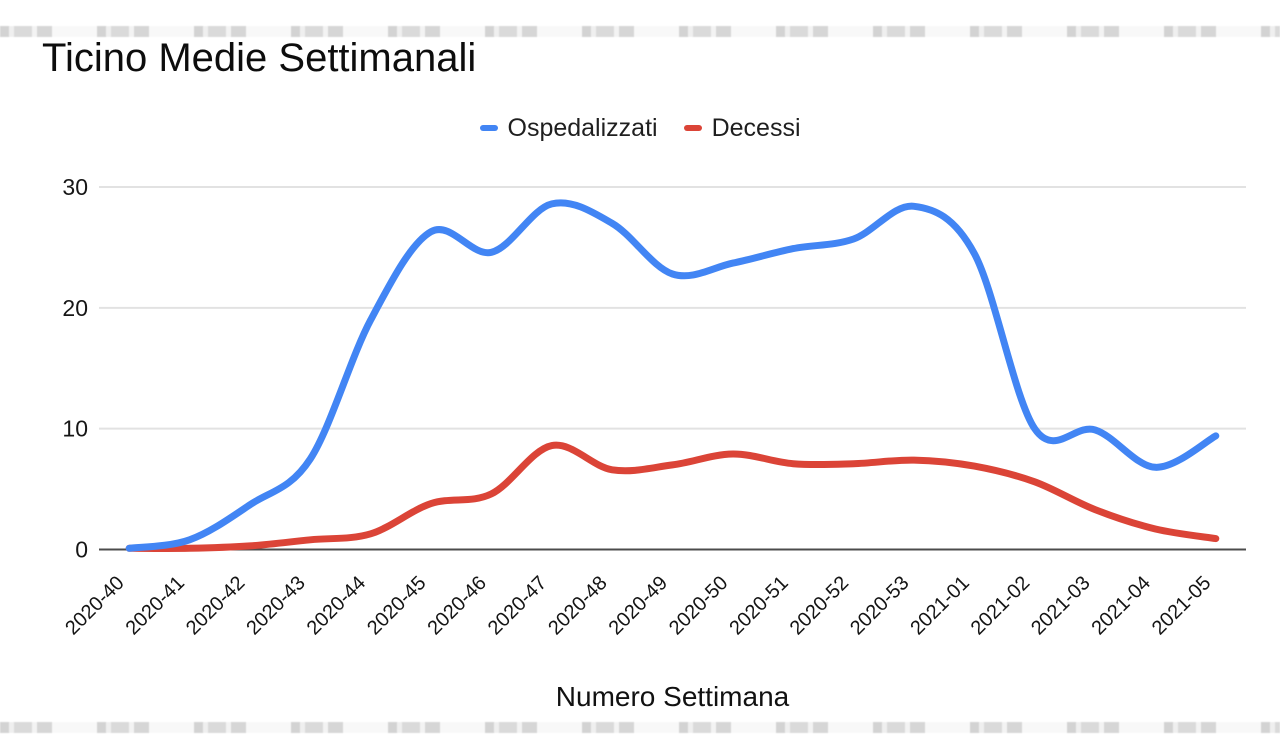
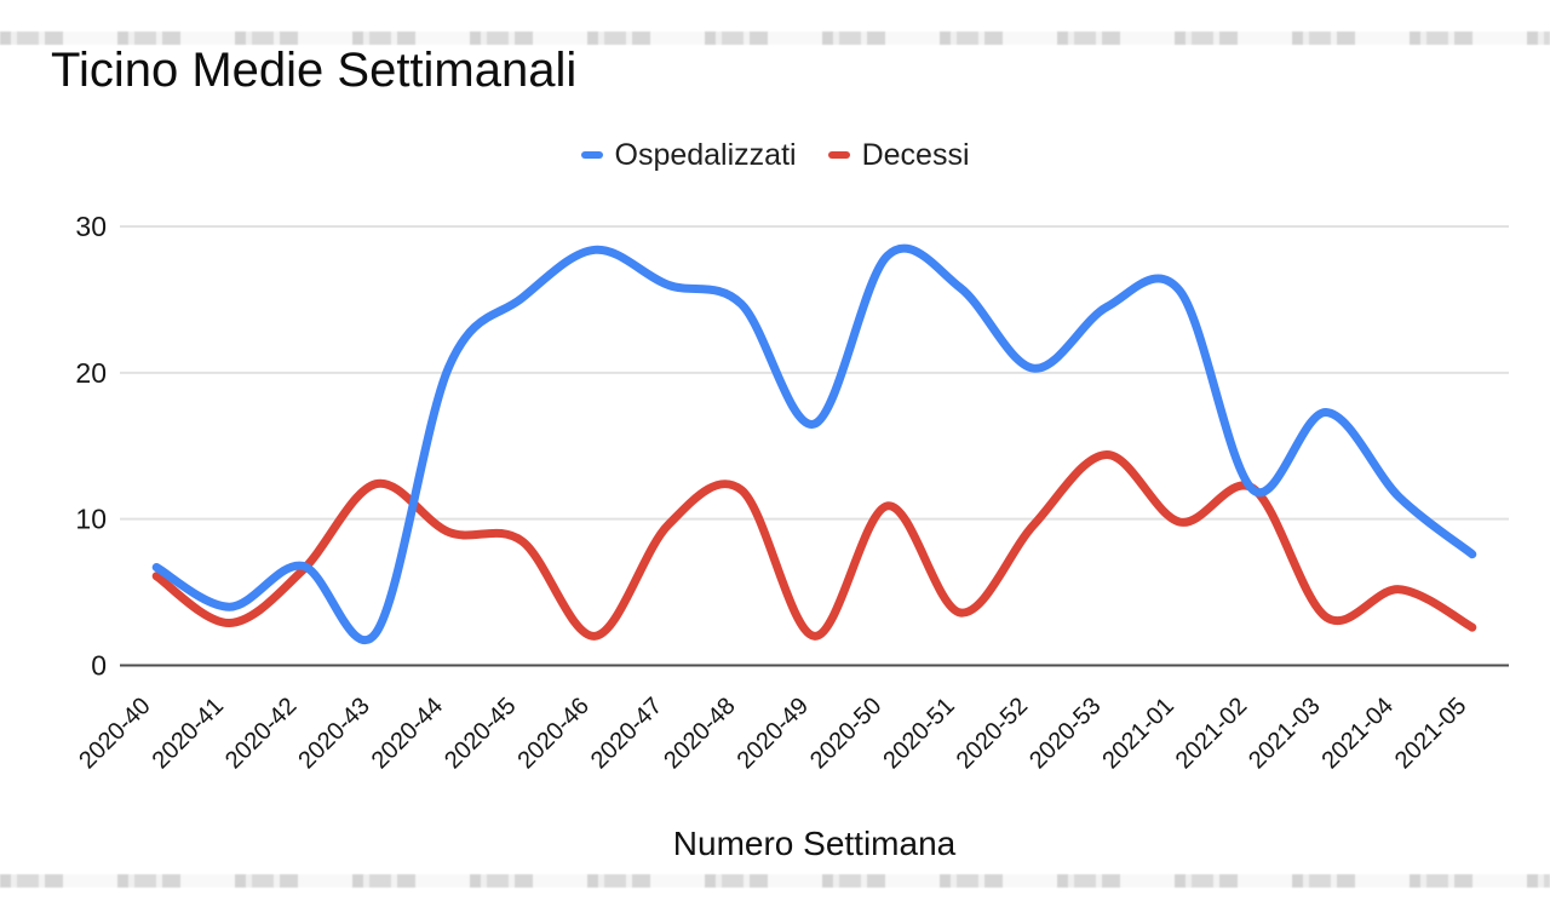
Ospedalizzati/2020-40: 0.1 -> 6.7
Decessi/2020-40: 0.1 -> 6.1
Ospedalizzati/2020-41: 0.8 -> 4.0
Decessi/2020-41: 0.1 -> 2.9
Ospedalizzati/2020-42: 3.7 -> 6.8
Decessi/2020-42: 0.3 -> 6.5
Ospedalizzati/2020-43: 7.5 -> 2.2
Decessi/2020-43: 0.8 -> 12.4
Ospedalizzati/2020-44: 19.0 -> 20.4
Decessi/2020-44: 1.3 -> 9.1
Ospedalizzati/2020-45: 26.3 -> 25.1
Decessi/2020-45: 3.8 -> 8.5
Ospedalizzati/2020-46: 24.6 -> 28.4
Decessi/2020-46: 4.6 -> 2.0
Ospedalizzati/2020-47: 28.6 -> 26.0
Decessi/2020-47: 8.6 -> 9.6
Ospedalizzati/2020-48: 27.0 -> 24.7
Decessi/2020-48: 6.6 -> 12.0
Ospedalizzati/2020-49: 22.8 -> 16.5
Decessi/2020-49: 7.0 -> 2.0
Ospedalizzati/2020-50: 23.7 -> 28.0
Decessi/2020-50: 7.9 -> 10.9
Ospedalizzati/2020-51: 24.9 -> 25.8
Decessi/2020-51: 7.1 -> 3.6
Ospedalizzati/2020-52: 25.7 -> 20.3
Decessi/2020-52: 7.1 -> 9.6
Ospedalizzati/2020-53: 28.4 -> 24.5
Decessi/2020-53: 7.4 -> 14.4
Ospedalizzati/2021-01: 24.5 -> 25.6
Decessi/2021-01: 6.9 -> 9.8
Ospedalizzati/2021-02: 10.0 -> 12.0
Decessi/2021-02: 5.6 -> 12.1
Ospedalizzati/2021-03: 9.9 -> 17.3
Ospedalizzati/2021-04: 6.8 -> 11.5
Decessi/2021-04: 1.7 -> 5.2
Ospedalizzati/2021-05: 9.4 -> 7.6
Decessi/2021-05: 0.9 -> 2.6
